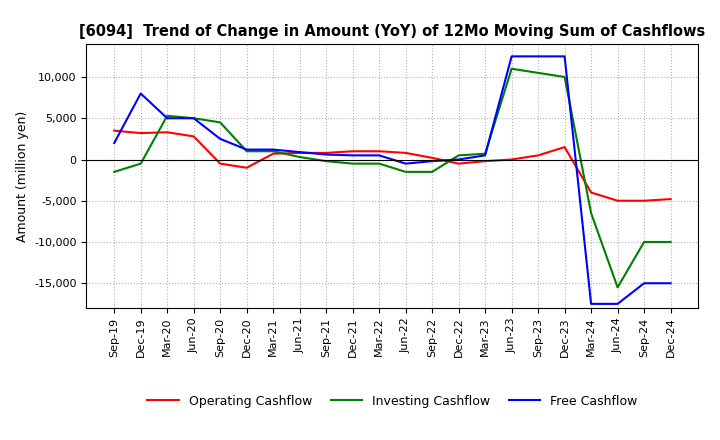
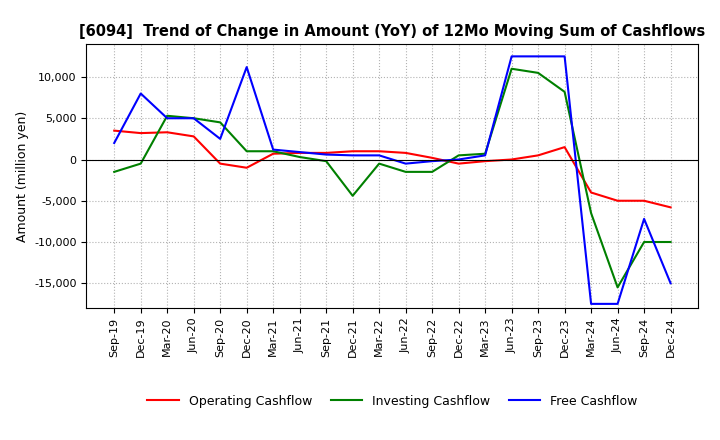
Free Cashflow/Dec-20: 1,200 -> 11,200
Investing Cashflow/Dec-21: -500 -> -4,400
Investing Cashflow/Dec-23: 10,000 -> 8,200
Free Cashflow/Sep-24: -15,000 -> -7,200
Operating Cashflow/Dec-24: -4,800 -> -5,800
